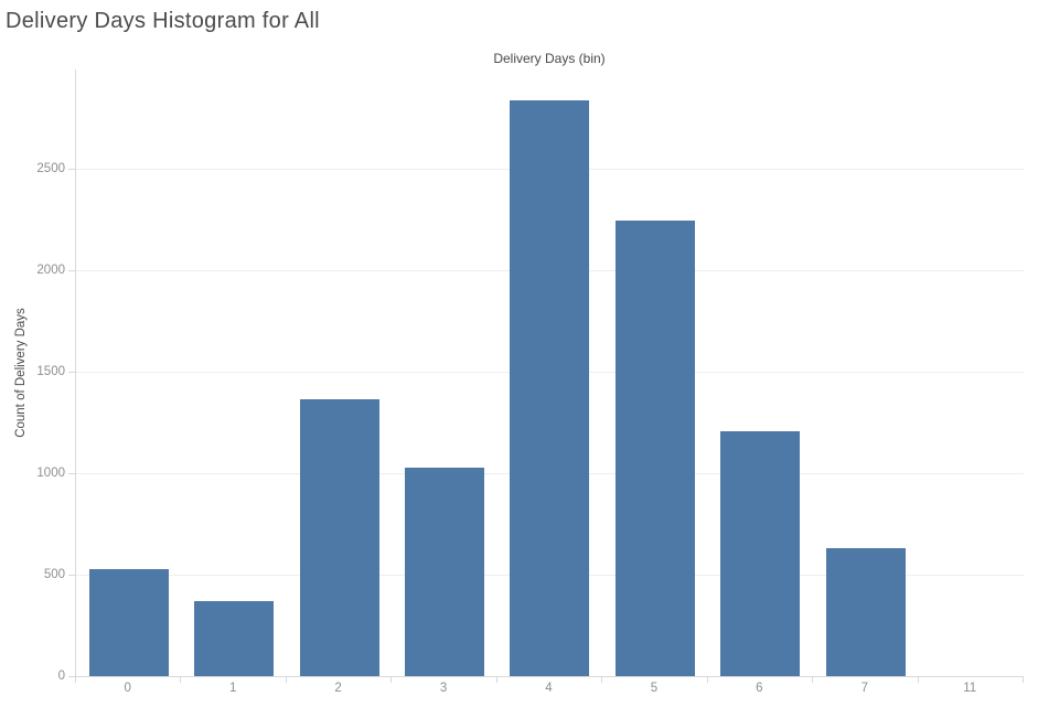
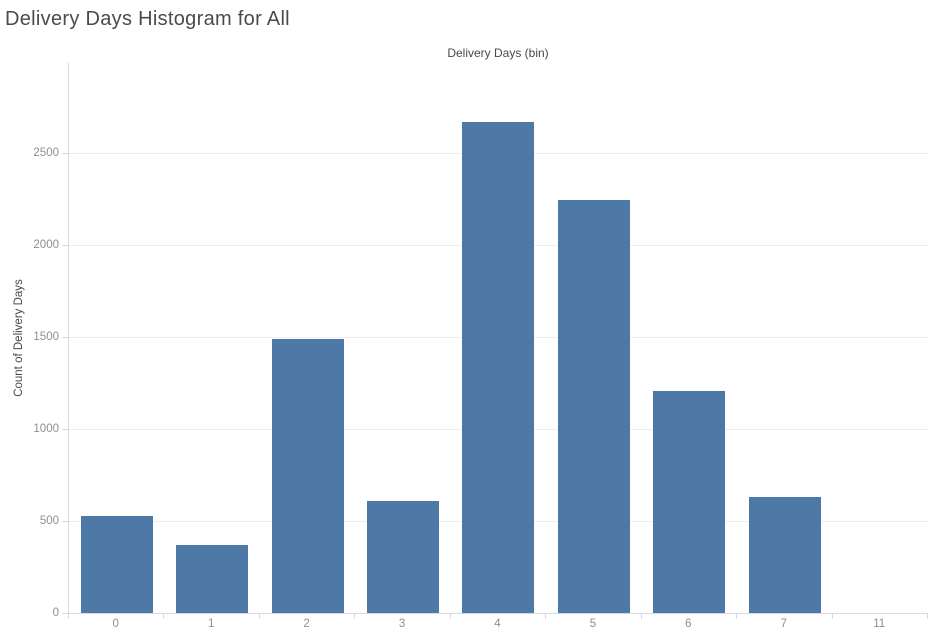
2: 1360 -> 1490
3: 1020 -> 610
4: 2840 -> 2670
